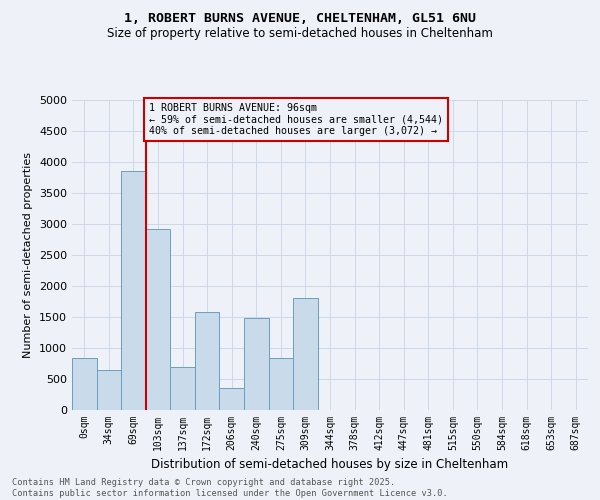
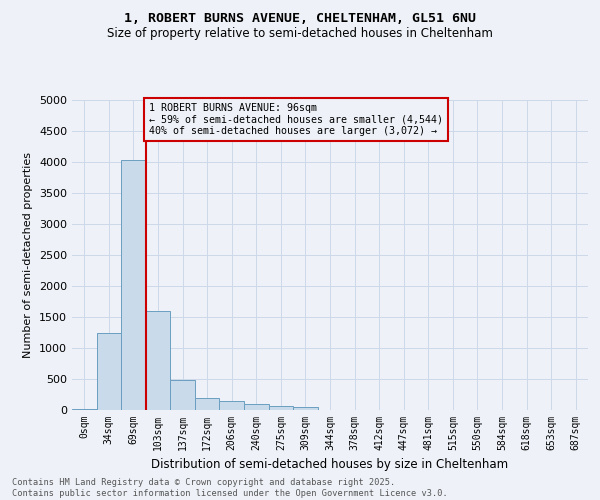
0sqm: 840 -> 20
34sqm: 640 -> 1240
69sqm: 3860 -> 4040
103sqm: 2920 -> 1600
137sqm: 700 -> 490
172sqm: 1580 -> 200
206sqm: 360 -> 140
240sqm: 1480 -> 90
275sqm: 840 -> 70
309sqm: 1800 -> 50
